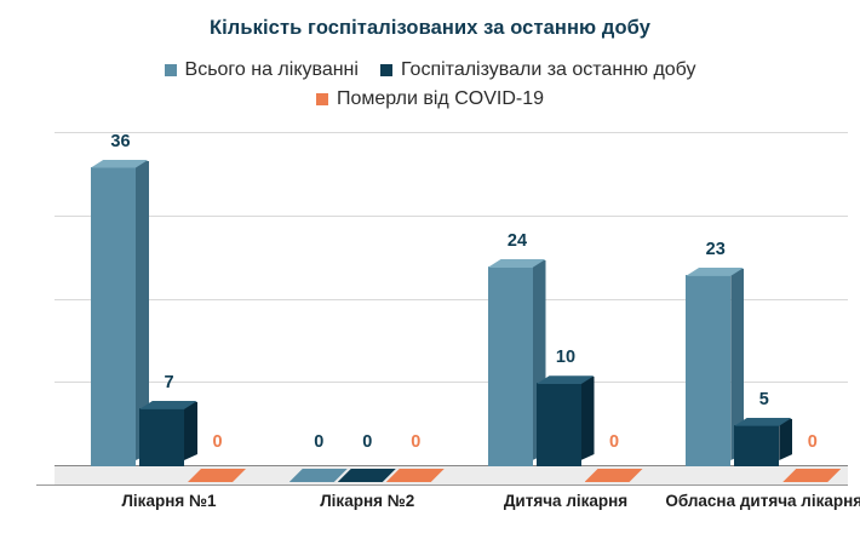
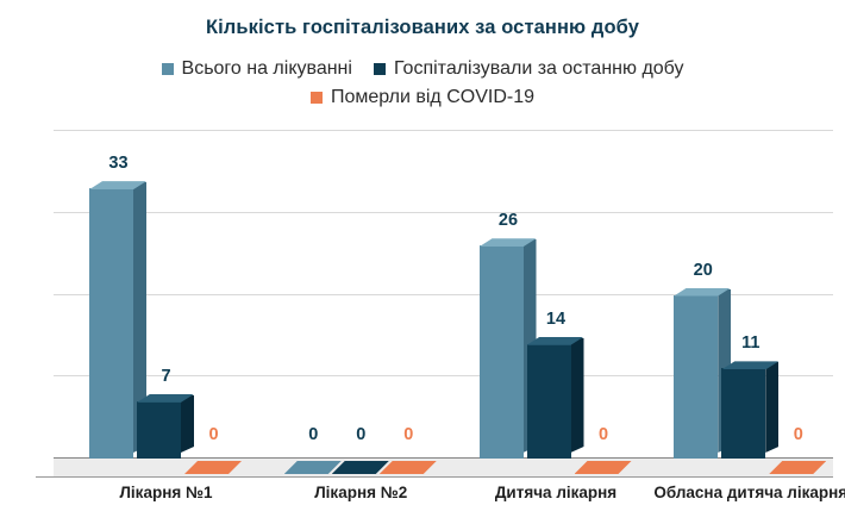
Всього на лікуванні/Лікарня №1: 36 -> 33
Всього на лікуванні/Дитяча лікарня: 24 -> 26
Госпіталізували за останню добу/Дитяча лікарня: 10 -> 14
Всього на лікуванні/Обласна дитяча лікарня: 23 -> 20
Госпіталізували за останню добу/Обласна дитяча лікарня: 5 -> 11
